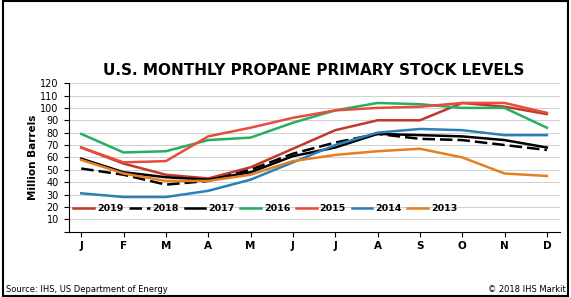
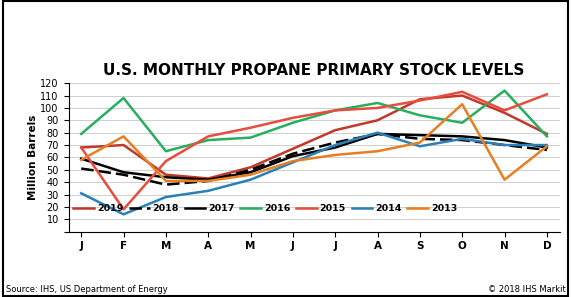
2019/F: 55 -> 70
2016/F: 64 -> 108
2015/F: 56 -> 18
2014/F: 28 -> 14
2013/F: 47 -> 77
2019/S: 90 -> 107
2016/S: 103 -> 94
2015/S: 101 -> 106
2014/S: 83 -> 69
2013/S: 67 -> 72
2019/O: 104 -> 110
2016/O: 100 -> 88
2015/O: 104 -> 113
2014/O: 82 -> 75
2013/O: 60 -> 103
2019/N: 101 -> 96
2016/N: 100 -> 114
2015/N: 104 -> 98
2014/N: 78 -> 70
2013/N: 47 -> 42
2019/D: 95 -> 79
2016/D: 84 -> 77
2015/D: 96 -> 111
2014/D: 78 -> 70
2013/D: 45 -> 69
